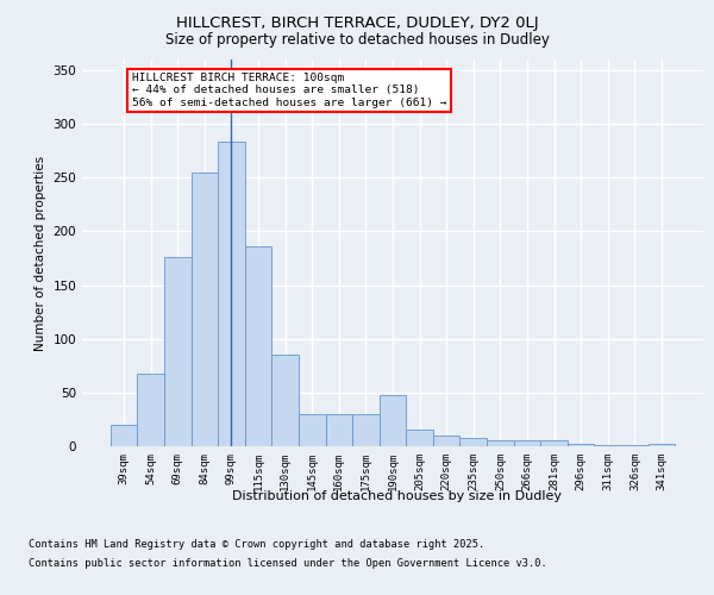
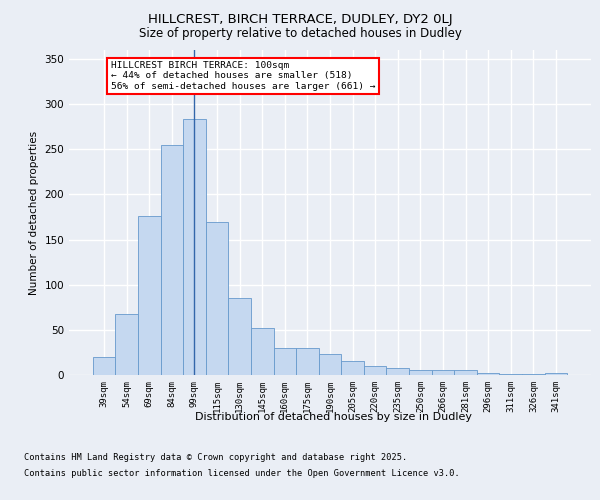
115sqm: 186 -> 170
145sqm: 30 -> 52
190sqm: 48 -> 23
